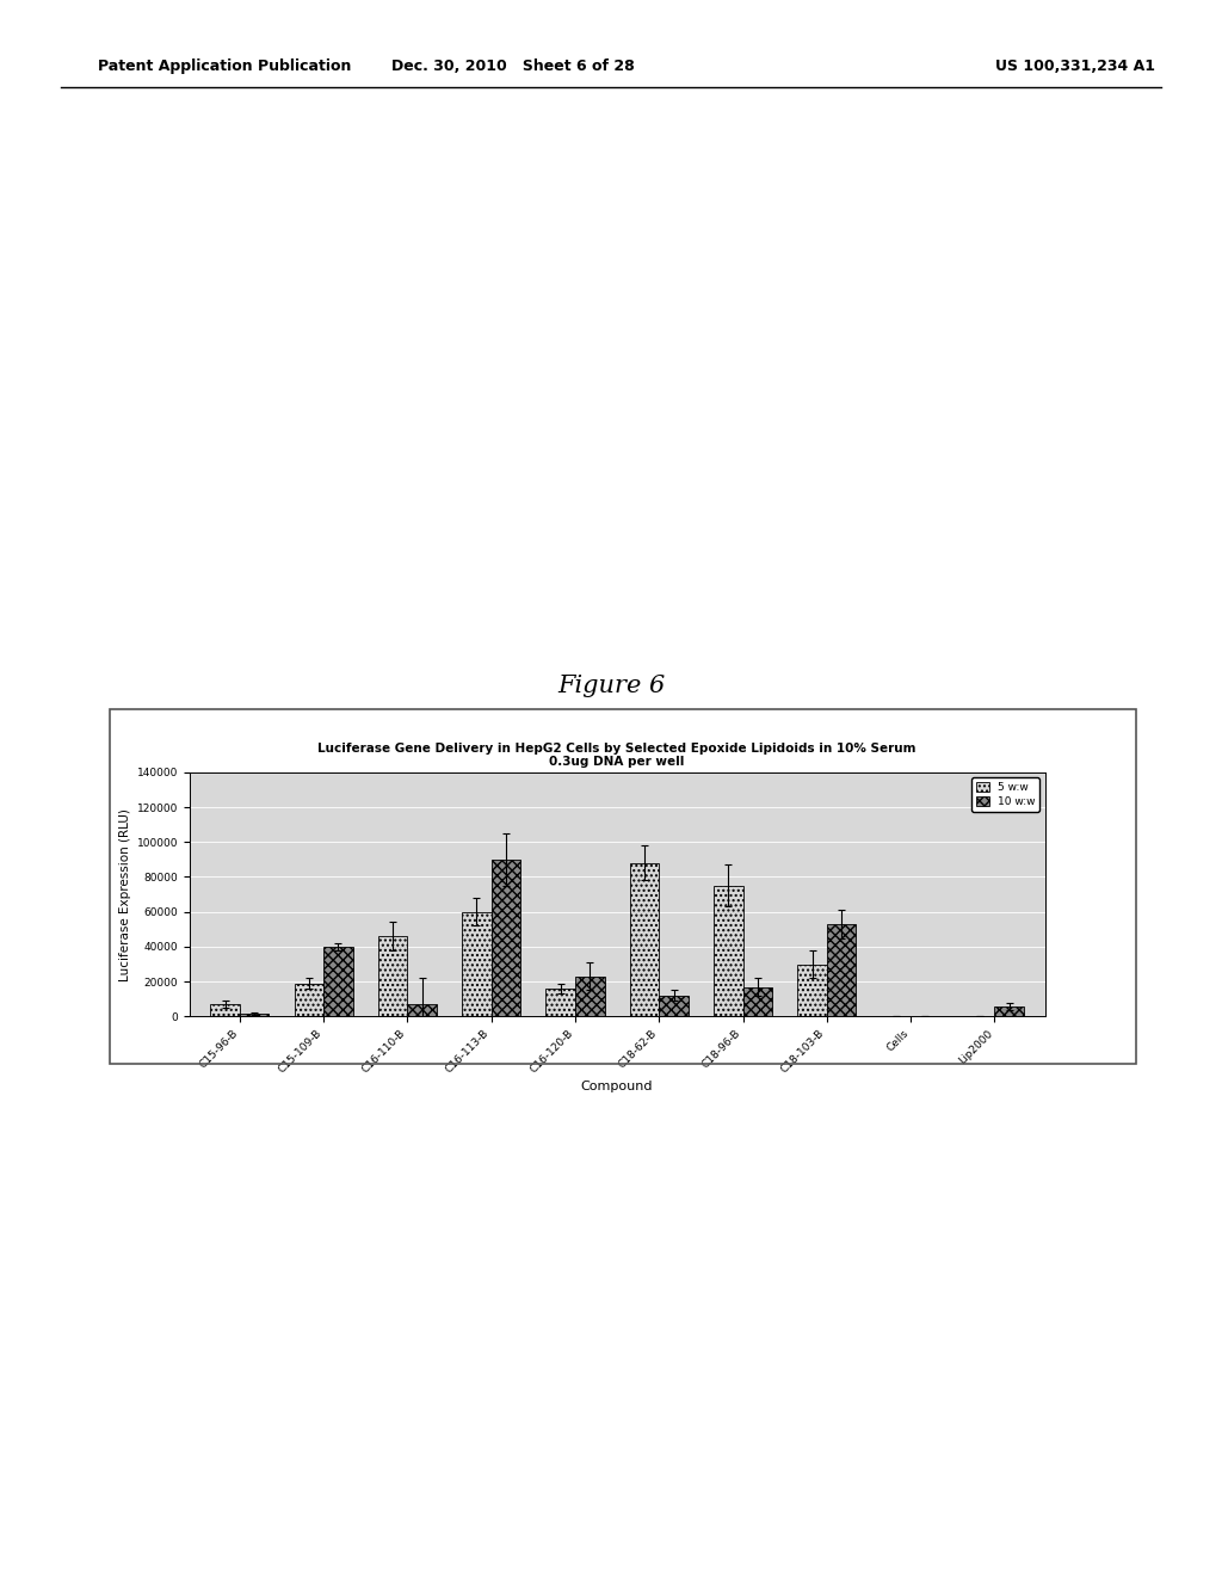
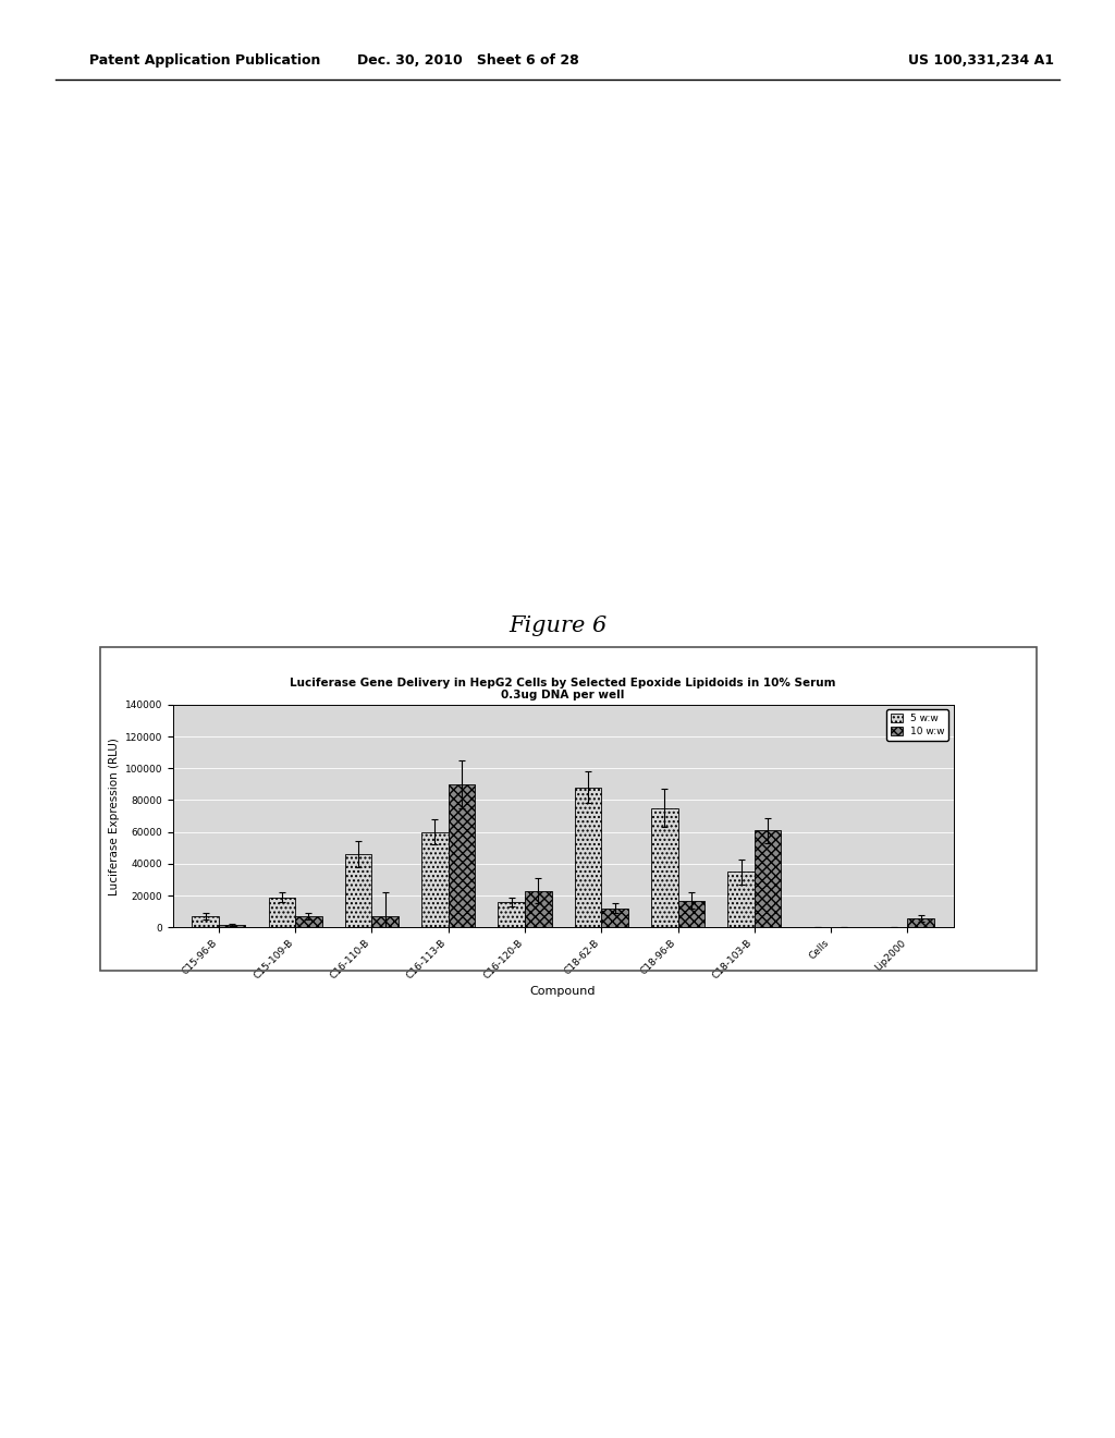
10 w:w/C15-109-B: 40000 -> 7000
5 w:w/C18-103-B: 30000 -> 35000
10 w:w/C18-103-B: 53000 -> 61000
